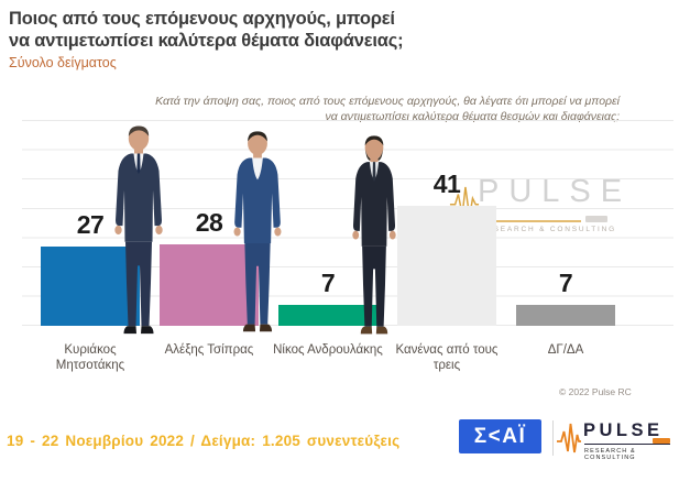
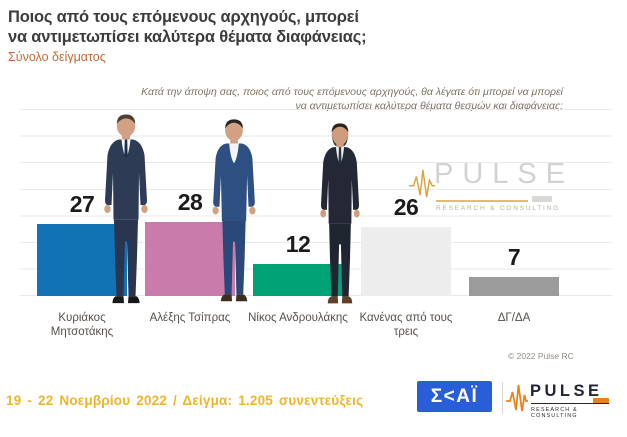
Νίκος Ανδρουλάκης: 7 -> 12
Κανένας από τους τρεις: 41 -> 26
